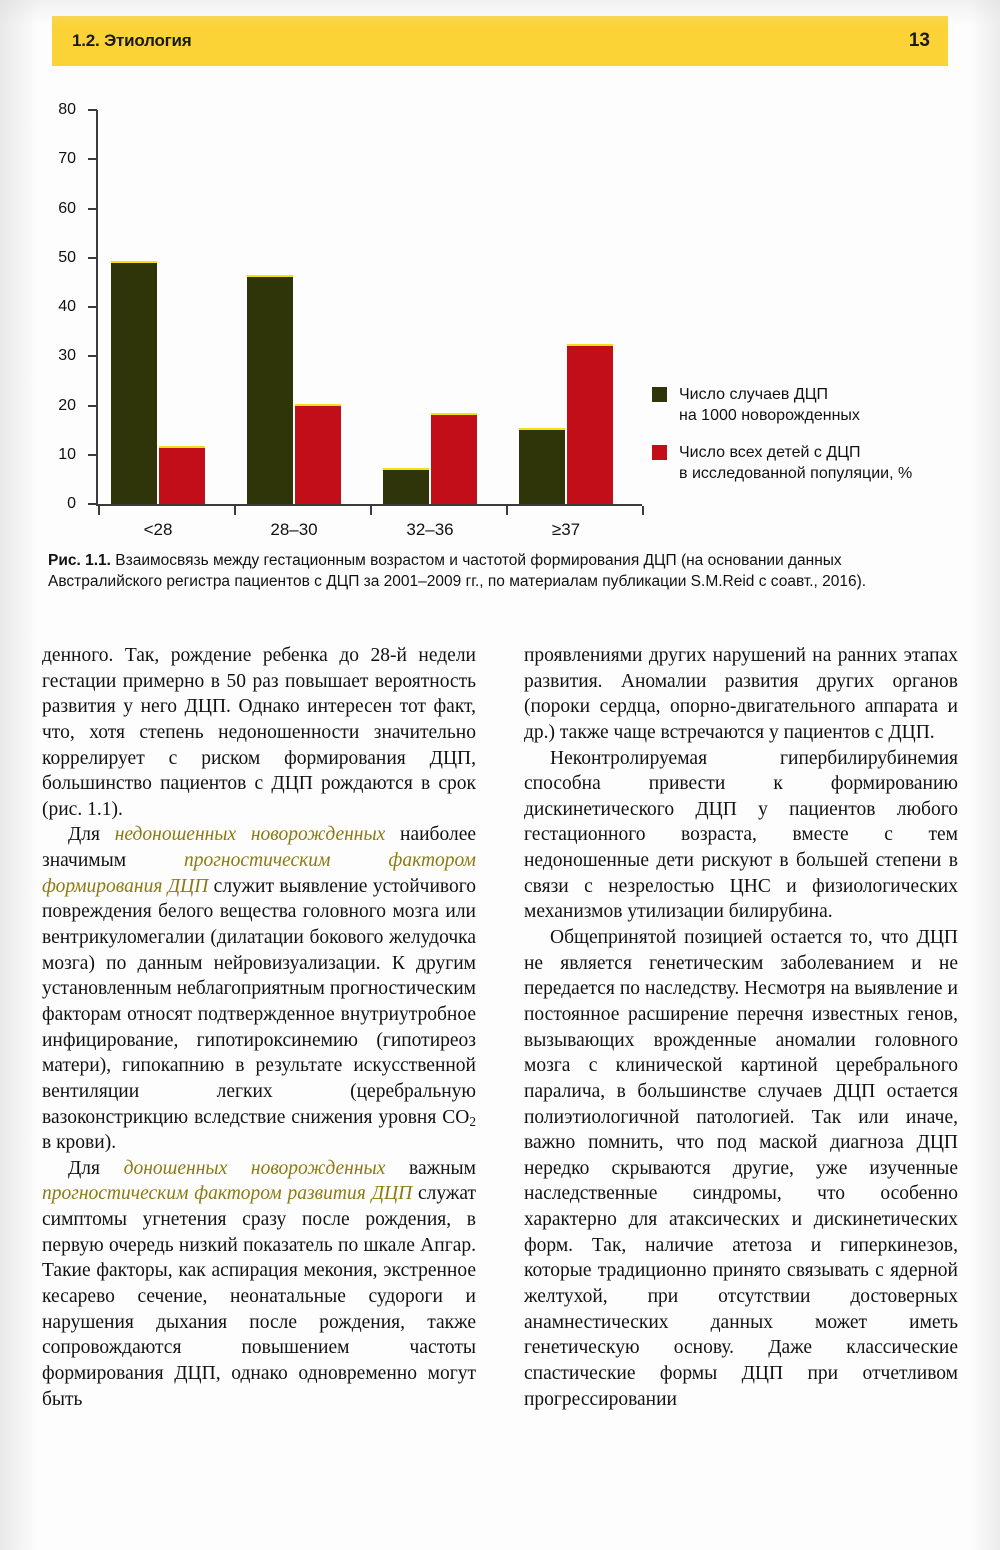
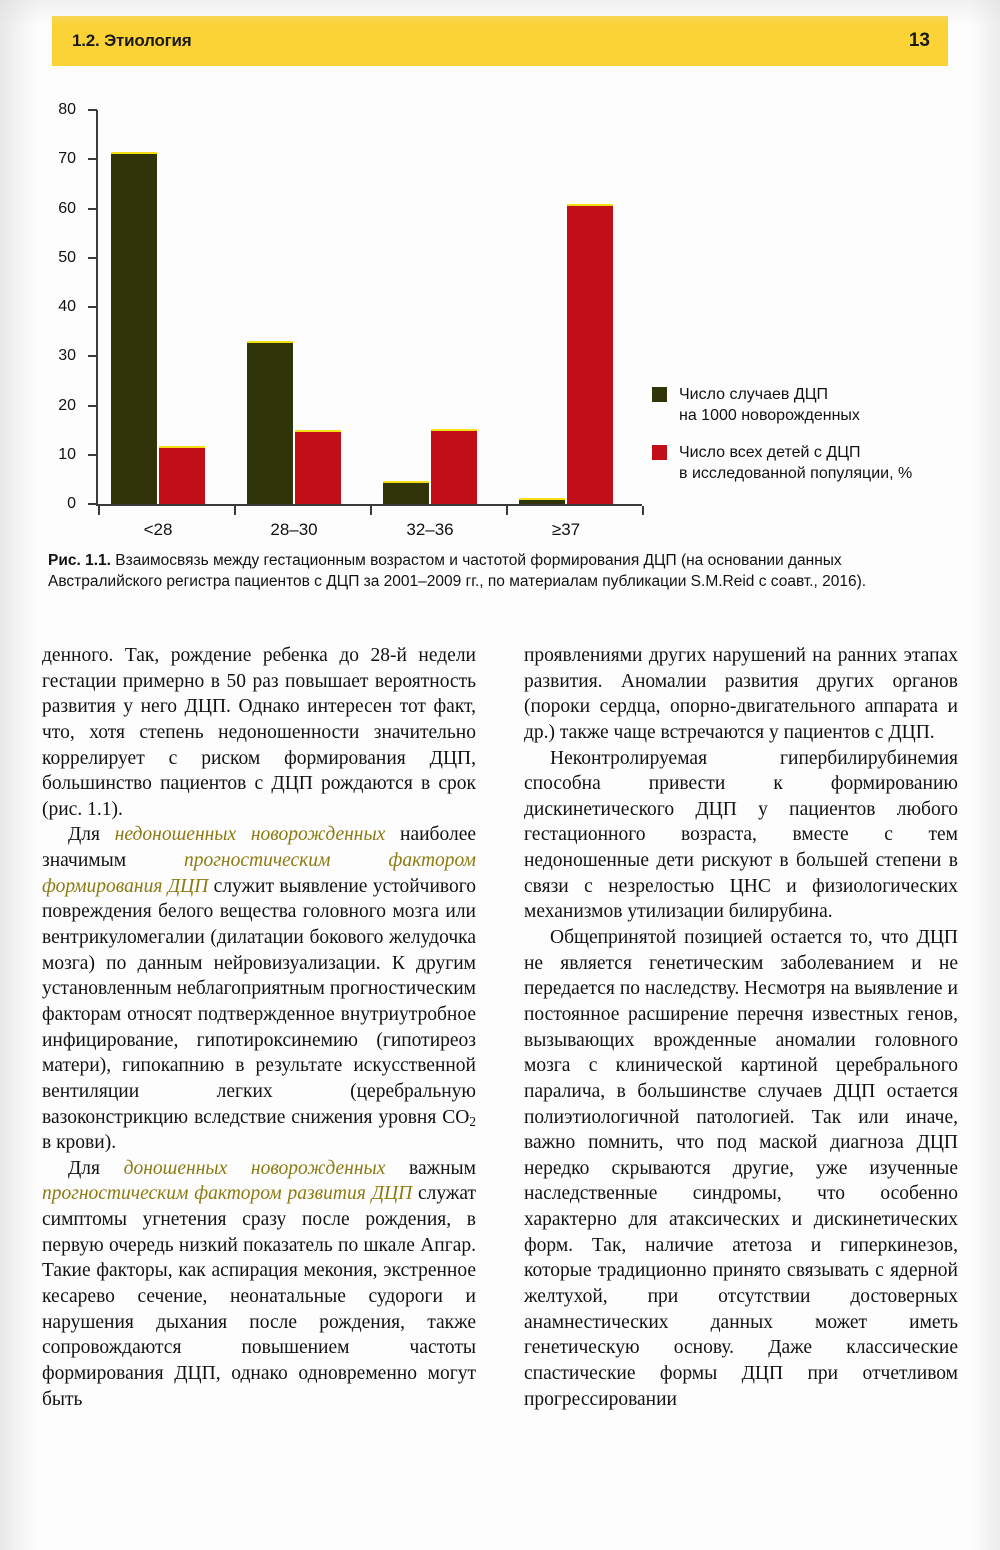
Число случаев ДЦП на 1000 новорожденных/<28: 49 -> 71
Число случаев ДЦП на 1000 новорожденных/28–30: 46 -> 33
Число всех детей с ДЦП в исследованной популяции, %/28–30: 20 -> 15
Число случаев ДЦП на 1000 новорожденных/32–36: 7 -> 4
Число всех детей с ДЦП в исследованной популяции, %/32–36: 18 -> 15
Число случаев ДЦП на 1000 новорожденных/≥37: 15 -> 1
Число всех детей с ДЦП в исследованной популяции, %/≥37: 32 -> 60
